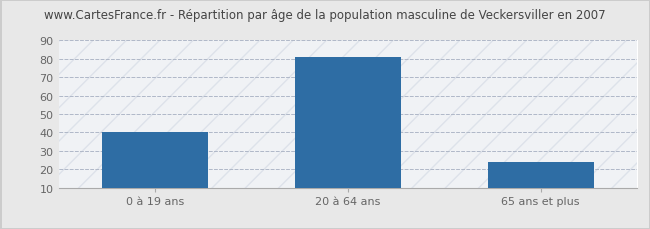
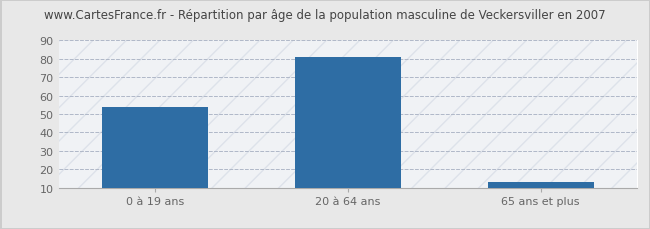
0 à 19 ans: 40 -> 54
65 ans et plus: 24 -> 13
